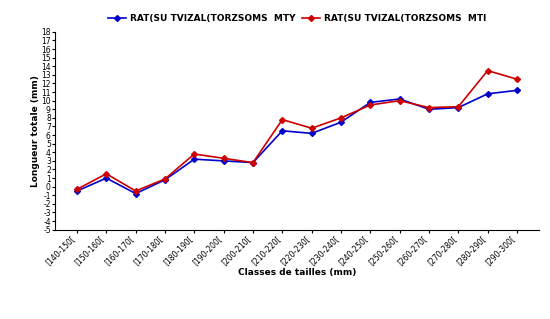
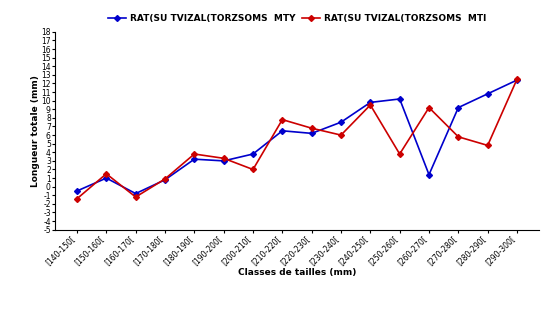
RAT(SU TVIZAL(TORZSOMS MTl/[140-150[: -0.3 -> -1.4
RAT(SU TVIZAL(TORZSOMS MTl/[160-170[: -0.5 -> -1.2
RAT(SU TVIZAL(TORZSOMS MTY/[200-210[: 2.8 -> 3.8
RAT(SU TVIZAL(TORZSOMS MTl/[200-210[: 2.8 -> 2.0
RAT(SU TVIZAL(TORZSOMS MTl/[230-240[: 8.0 -> 6.0
RAT(SU TVIZAL(TORZSOMS MTl/[250-260[: 10.0 -> 3.8
RAT(SU TVIZAL(TORZSOMS MTY/[260-270[: 9.0 -> 1.4
RAT(SU TVIZAL(TORZSOMS MTl/[270-280[: 9.3 -> 5.8
RAT(SU TVIZAL(TORZSOMS MTl/[280-290[: 13.5 -> 4.8
RAT(SU TVIZAL(TORZSOMS MTY/[290-300[: 11.2 -> 12.4
